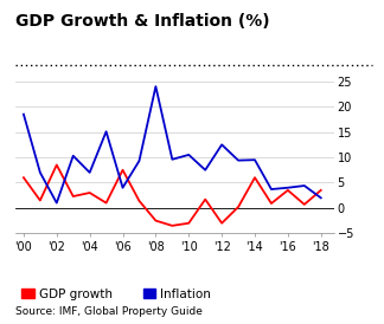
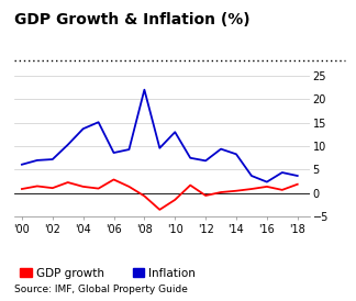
GDP growth/'00: 6.0 -> 0.9
Inflation/'00: 18.5 -> 6.1
GDP growth/'02: 8.5 -> 1.1
Inflation/'02: 1.0 -> 7.2
GDP growth/'04: 3.0 -> 1.4
Inflation/'04: 7.0 -> 13.7
GDP growth/'06: 7.5 -> 2.9
Inflation/'06: 4.0 -> 8.6
GDP growth/'08: -2.5 -> -0.6
Inflation/'08: 24.0 -> 22.0
GDP growth/'10: -3.0 -> -1.4
Inflation/'10: 10.5 -> 13.0
GDP growth/'12: -3.0 -> -0.5
Inflation/'12: 12.5 -> 6.9
GDP growth/'14: 6.0 -> 0.5
Inflation/'14: 9.5 -> 8.3
GDP growth/'16: 3.5 -> 1.4
Inflation/'16: 4.0 -> 2.4
GDP growth/'18: 3.5 -> 1.9
Inflation/'18: 2.0 -> 3.7
